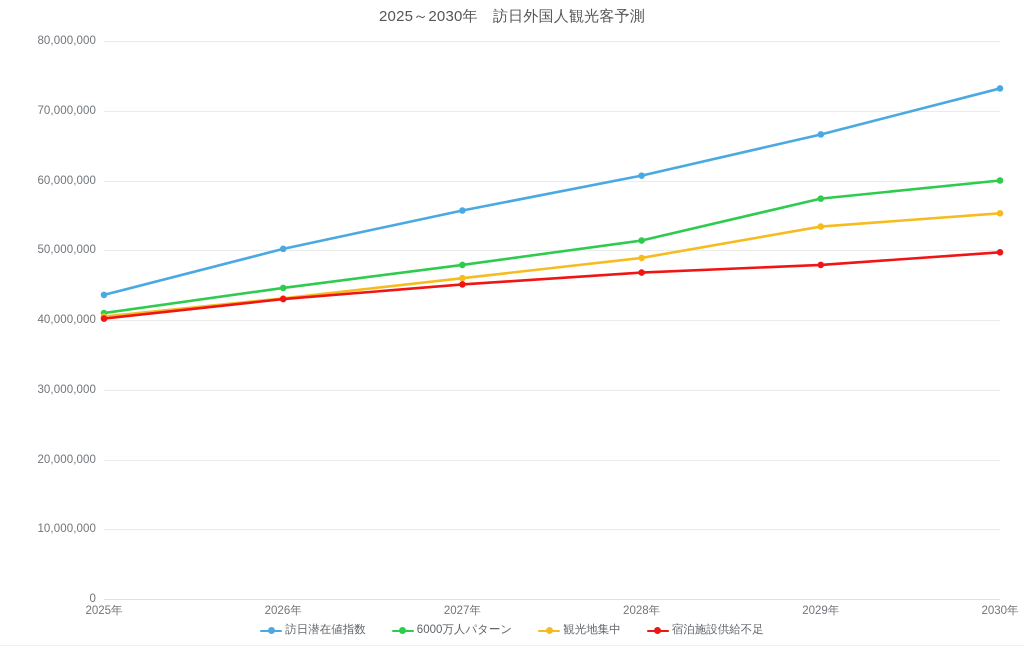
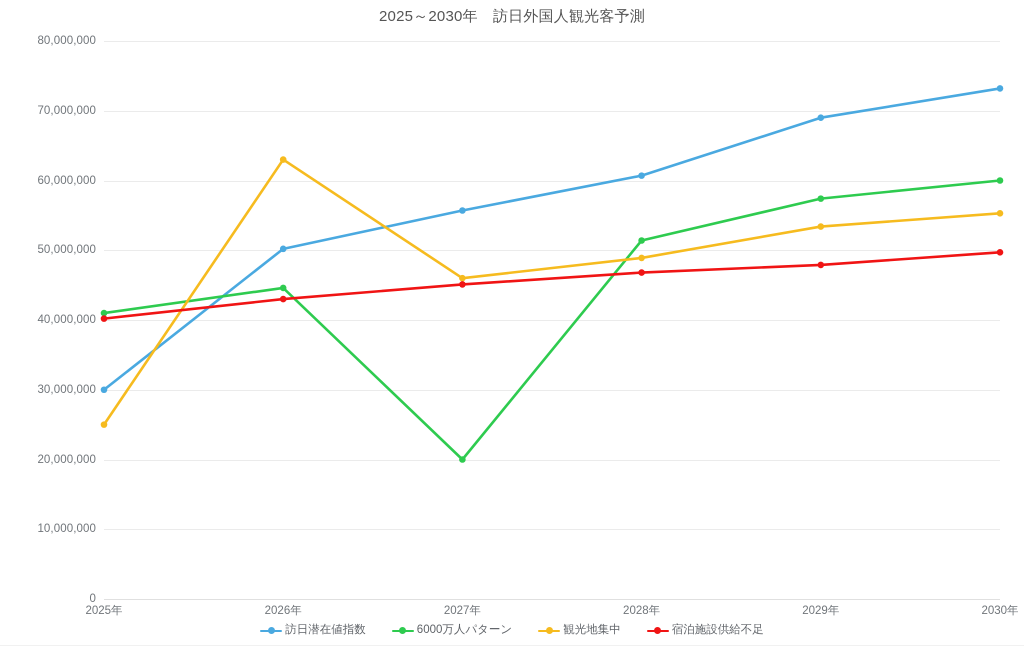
訪日潜在値指数/2025年: 44000000 -> 30000000
観光地集中/2025年: 40000000 -> 25000000
観光地集中/2026年: 43000000 -> 63000000
6000万人パターン/2027年: 48000000 -> 20000000
訪日潜在値指数/2029年: 67000000 -> 69000000
